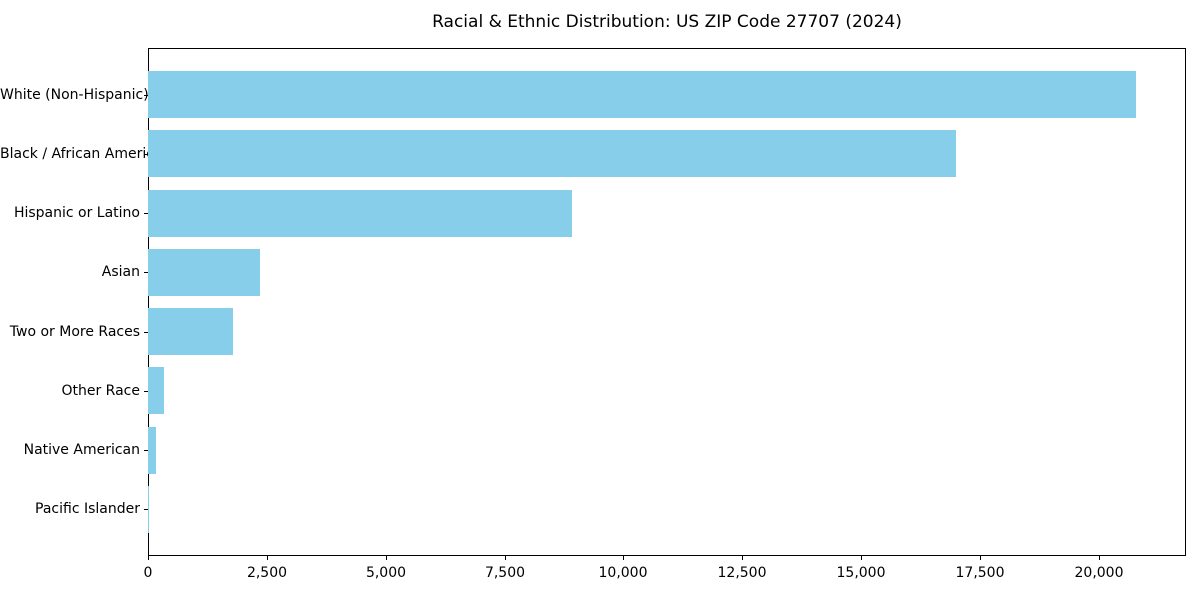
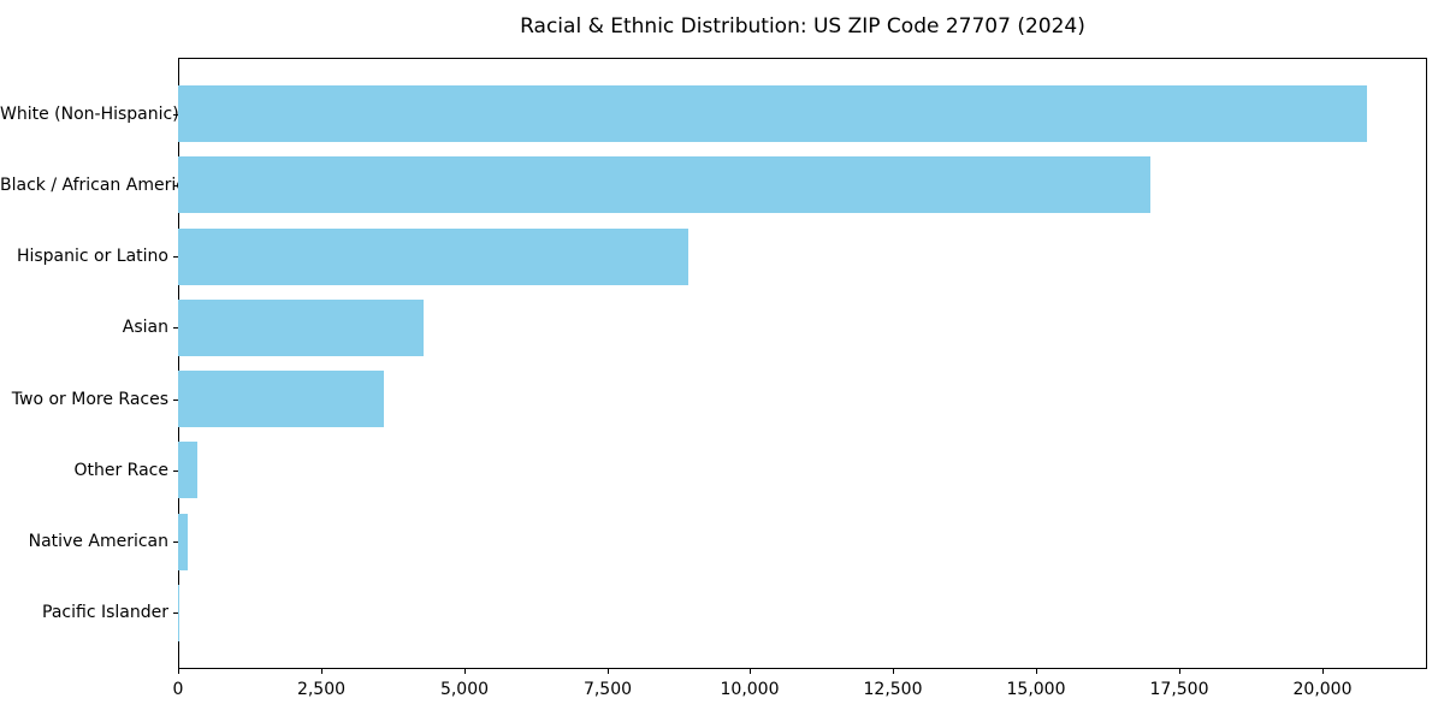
Asian: 2400 -> 4300
Two or More Races: 1800 -> 3600
